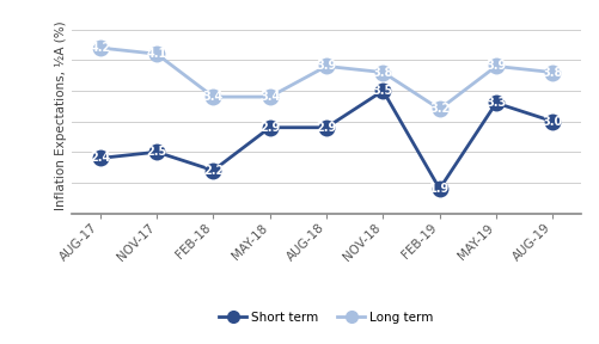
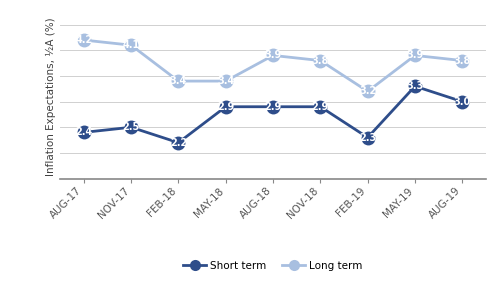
Short term/NOV-18: 3.5 -> 2.9
Short term/FEB-19: 1.9 -> 2.3
